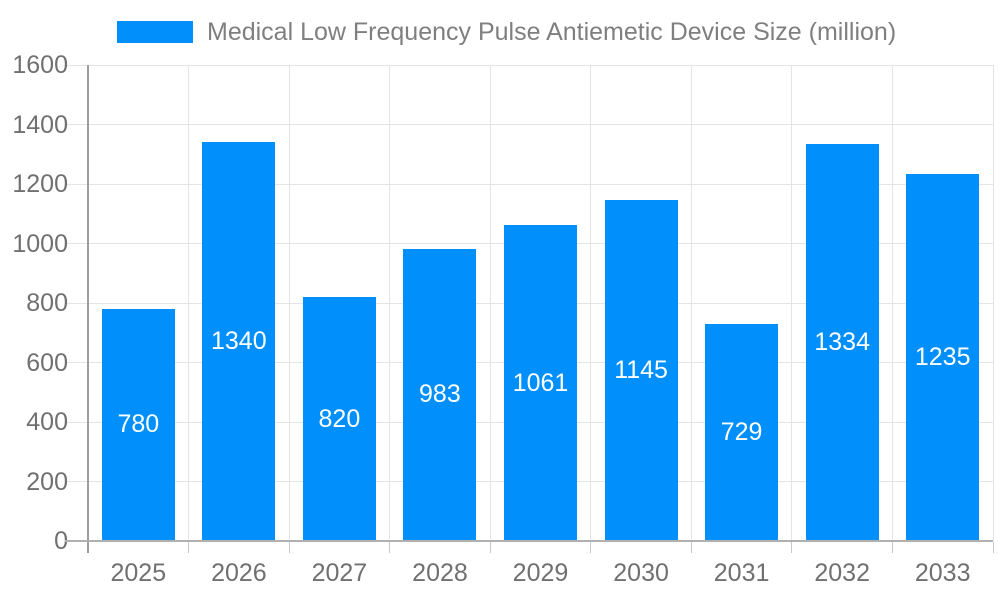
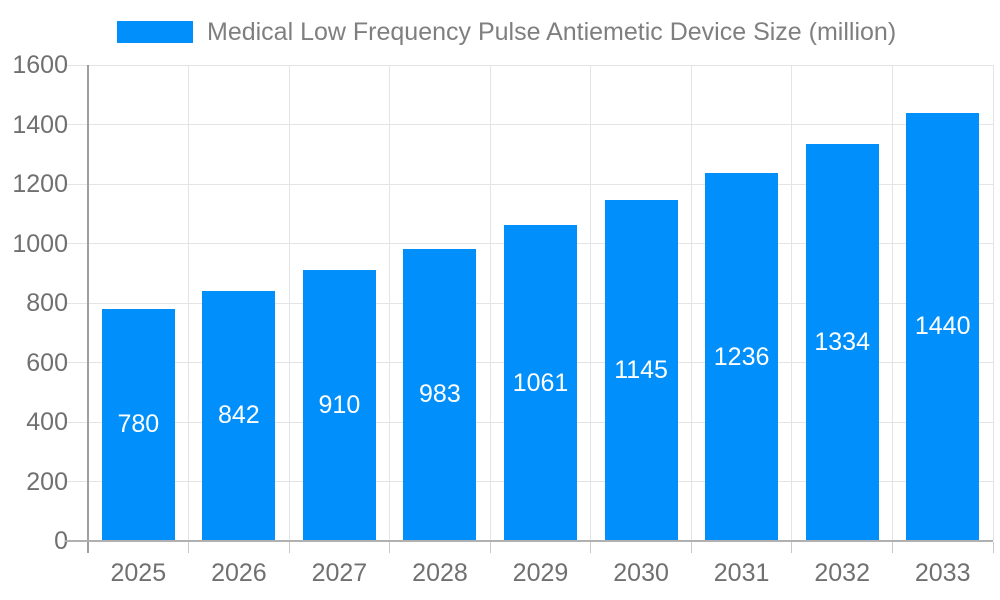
2026: 1340 -> 842
2027: 820 -> 910
2031: 729 -> 1236
2033: 1235 -> 1440
